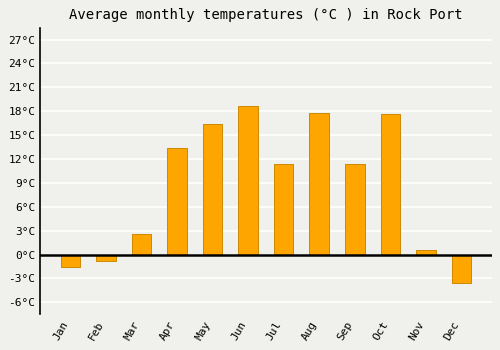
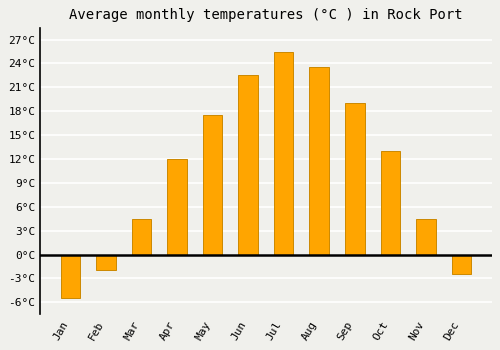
Jan: -1.6°C -> -5.5°C
Feb: -0.8°C -> -2.0°C
Mar: 2.6°C -> 4.5°C
Apr: 13.4°C -> 12.0°C
May: 16.4°C -> 17.5°C
Jun: 18.6°C -> 22.5°C
Jul: 11.4°C -> 25.5°C
Aug: 17.8°C -> 23.5°C
Sep: 11.4°C -> 19.0°C
Oct: 17.6°C -> 13.0°C
Nov: 0.6°C -> 4.5°C
Dec: -3.6°C -> -2.5°C
